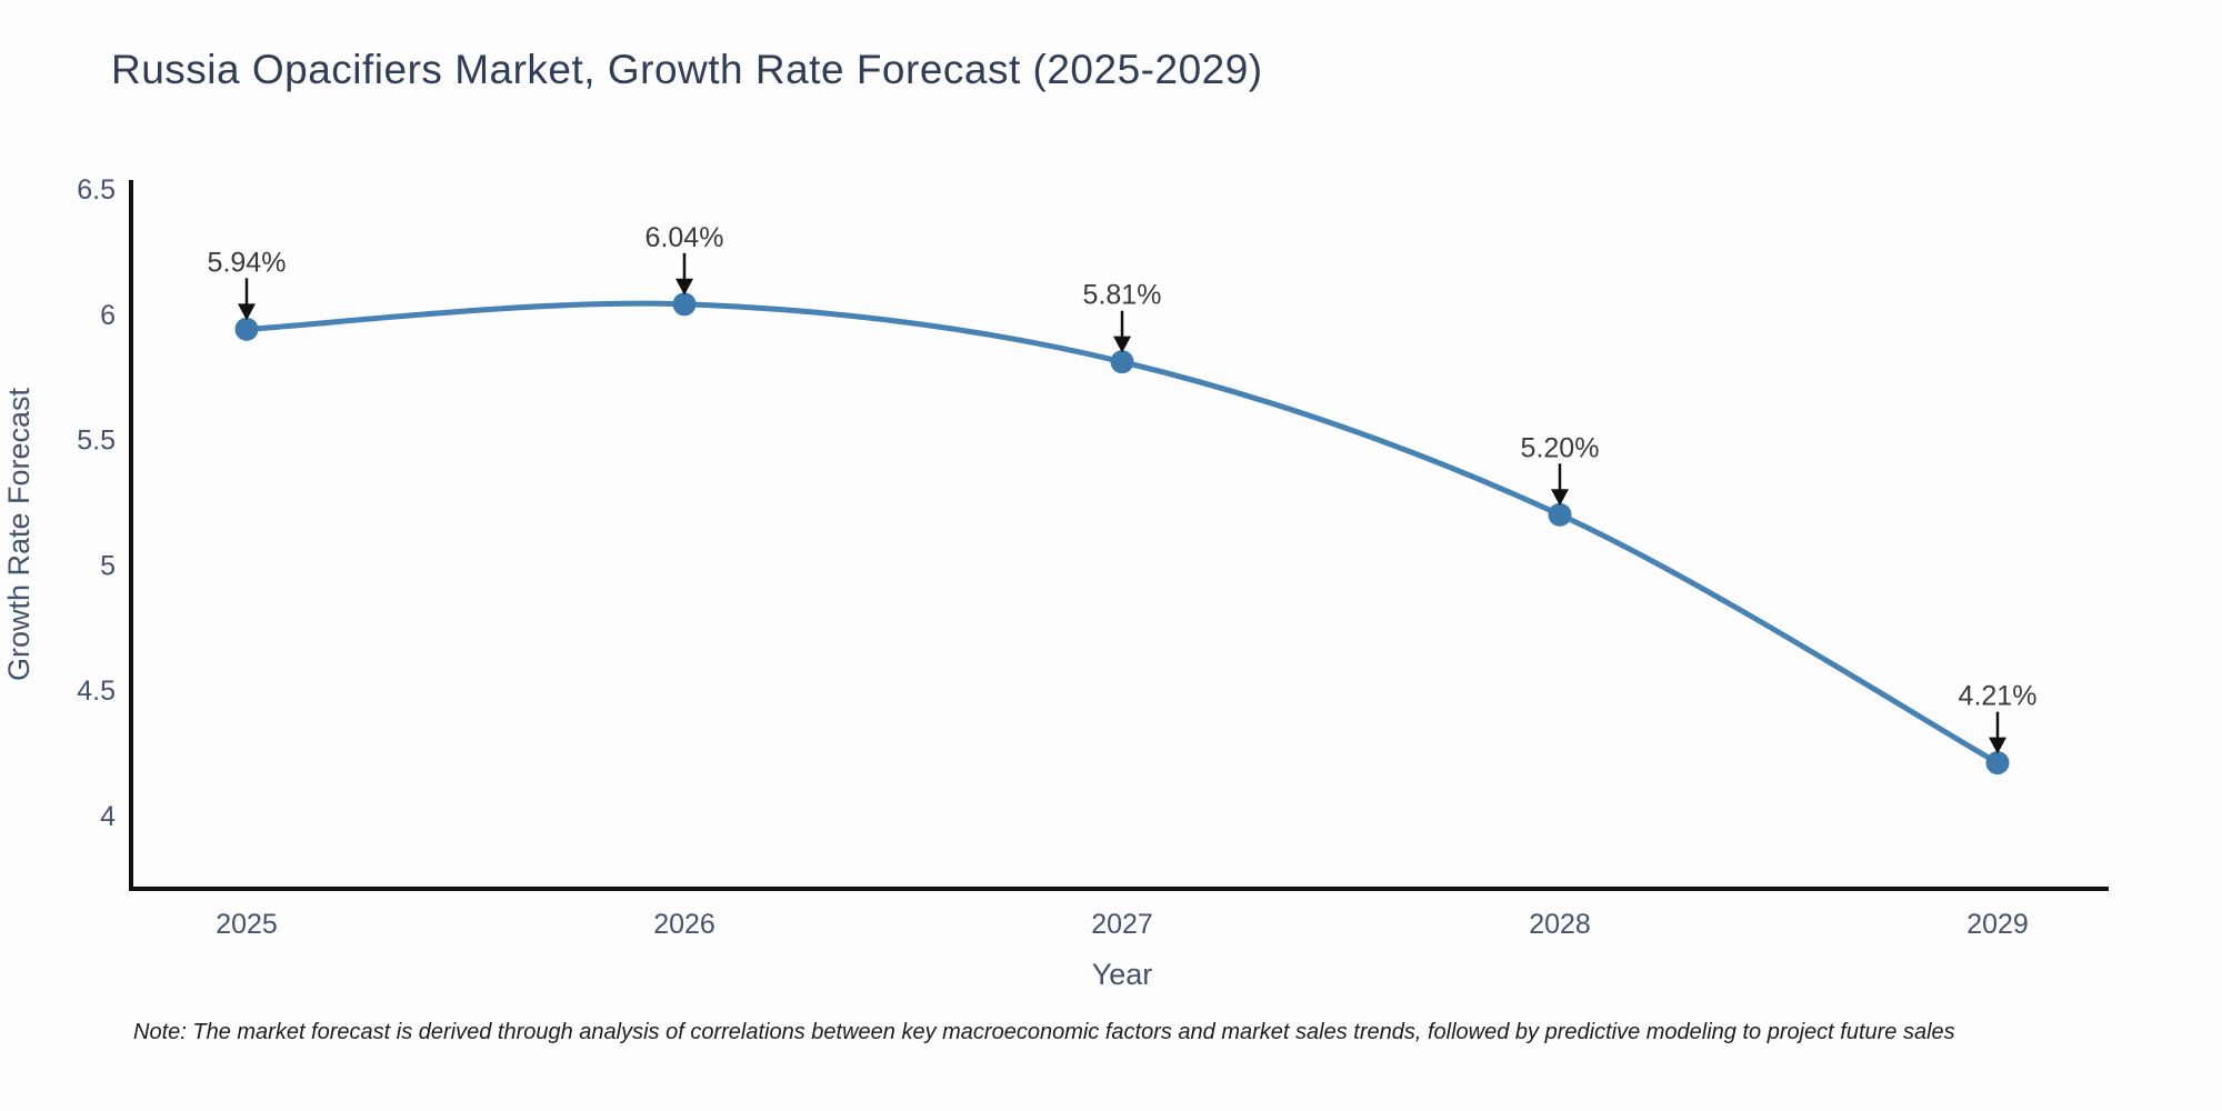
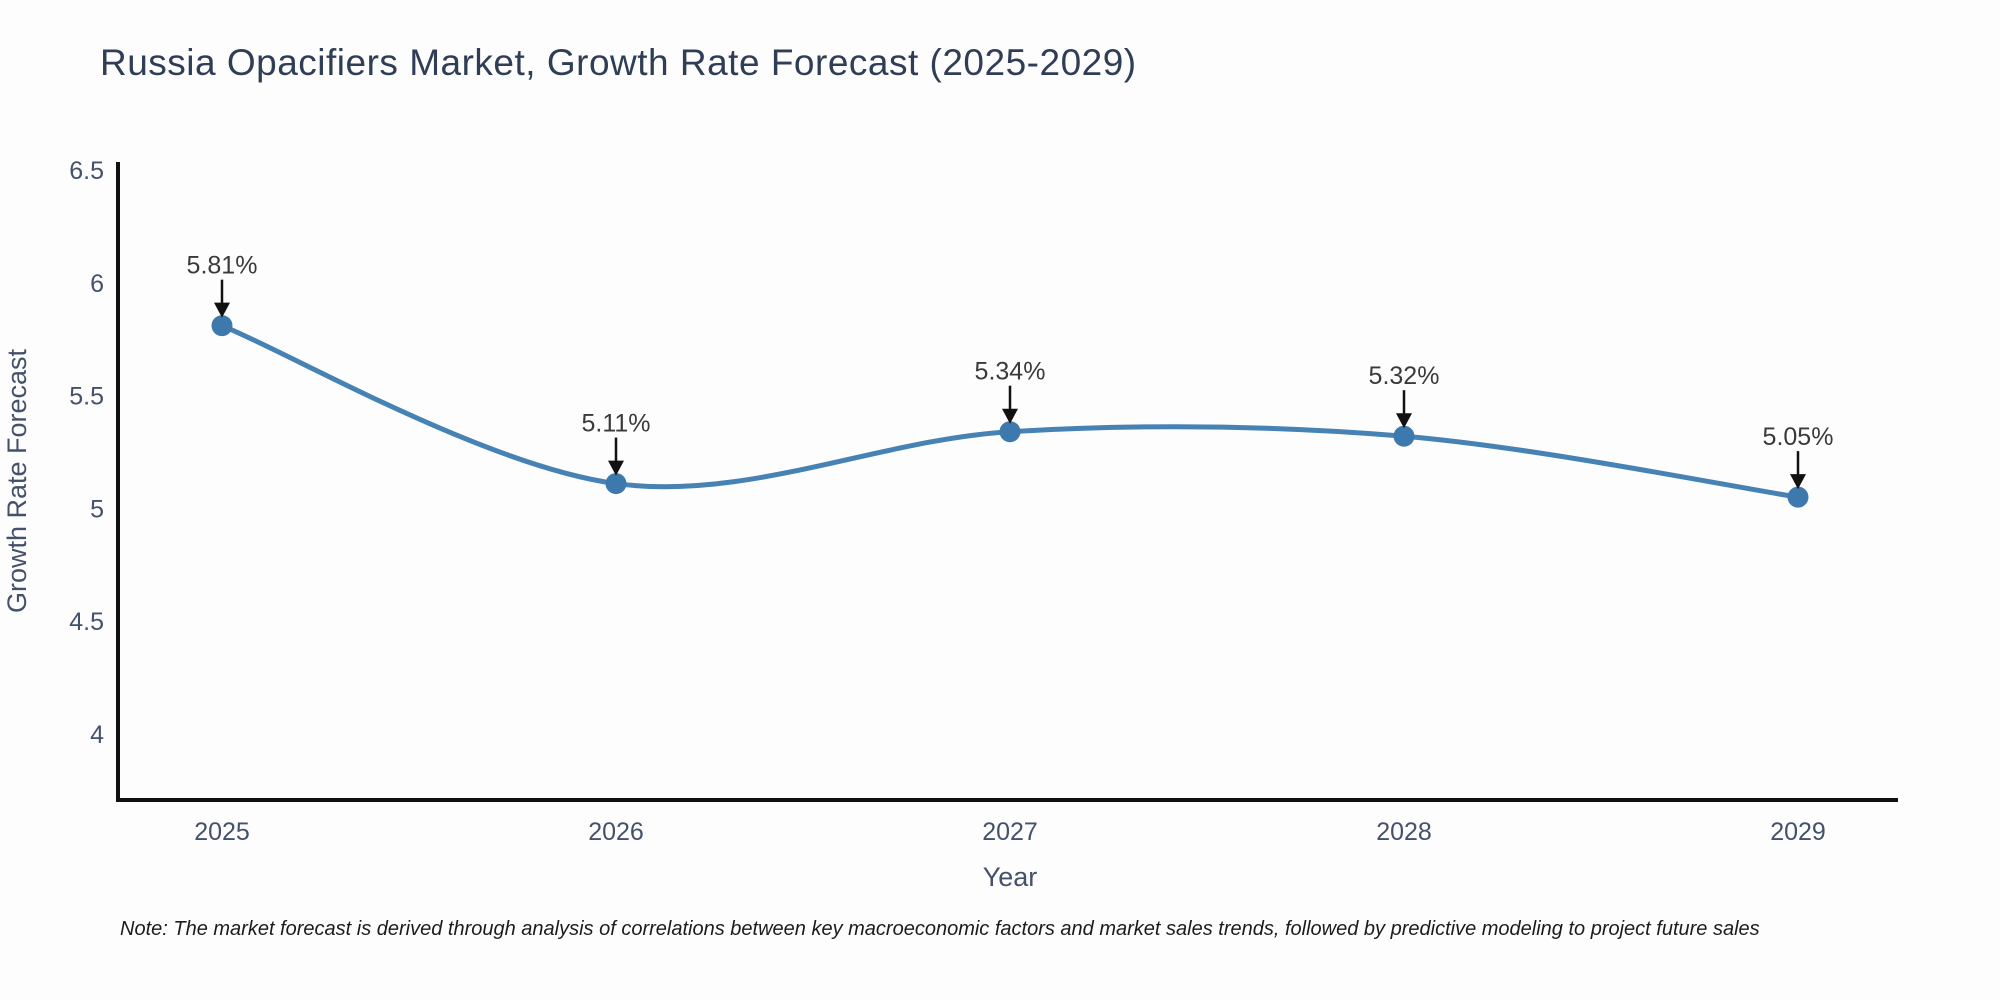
2025: 5.94% -> 5.81%
2026: 6.04% -> 5.11%
2027: 5.81% -> 5.34%
2028: 5.20% -> 5.32%
2029: 4.21% -> 5.05%
